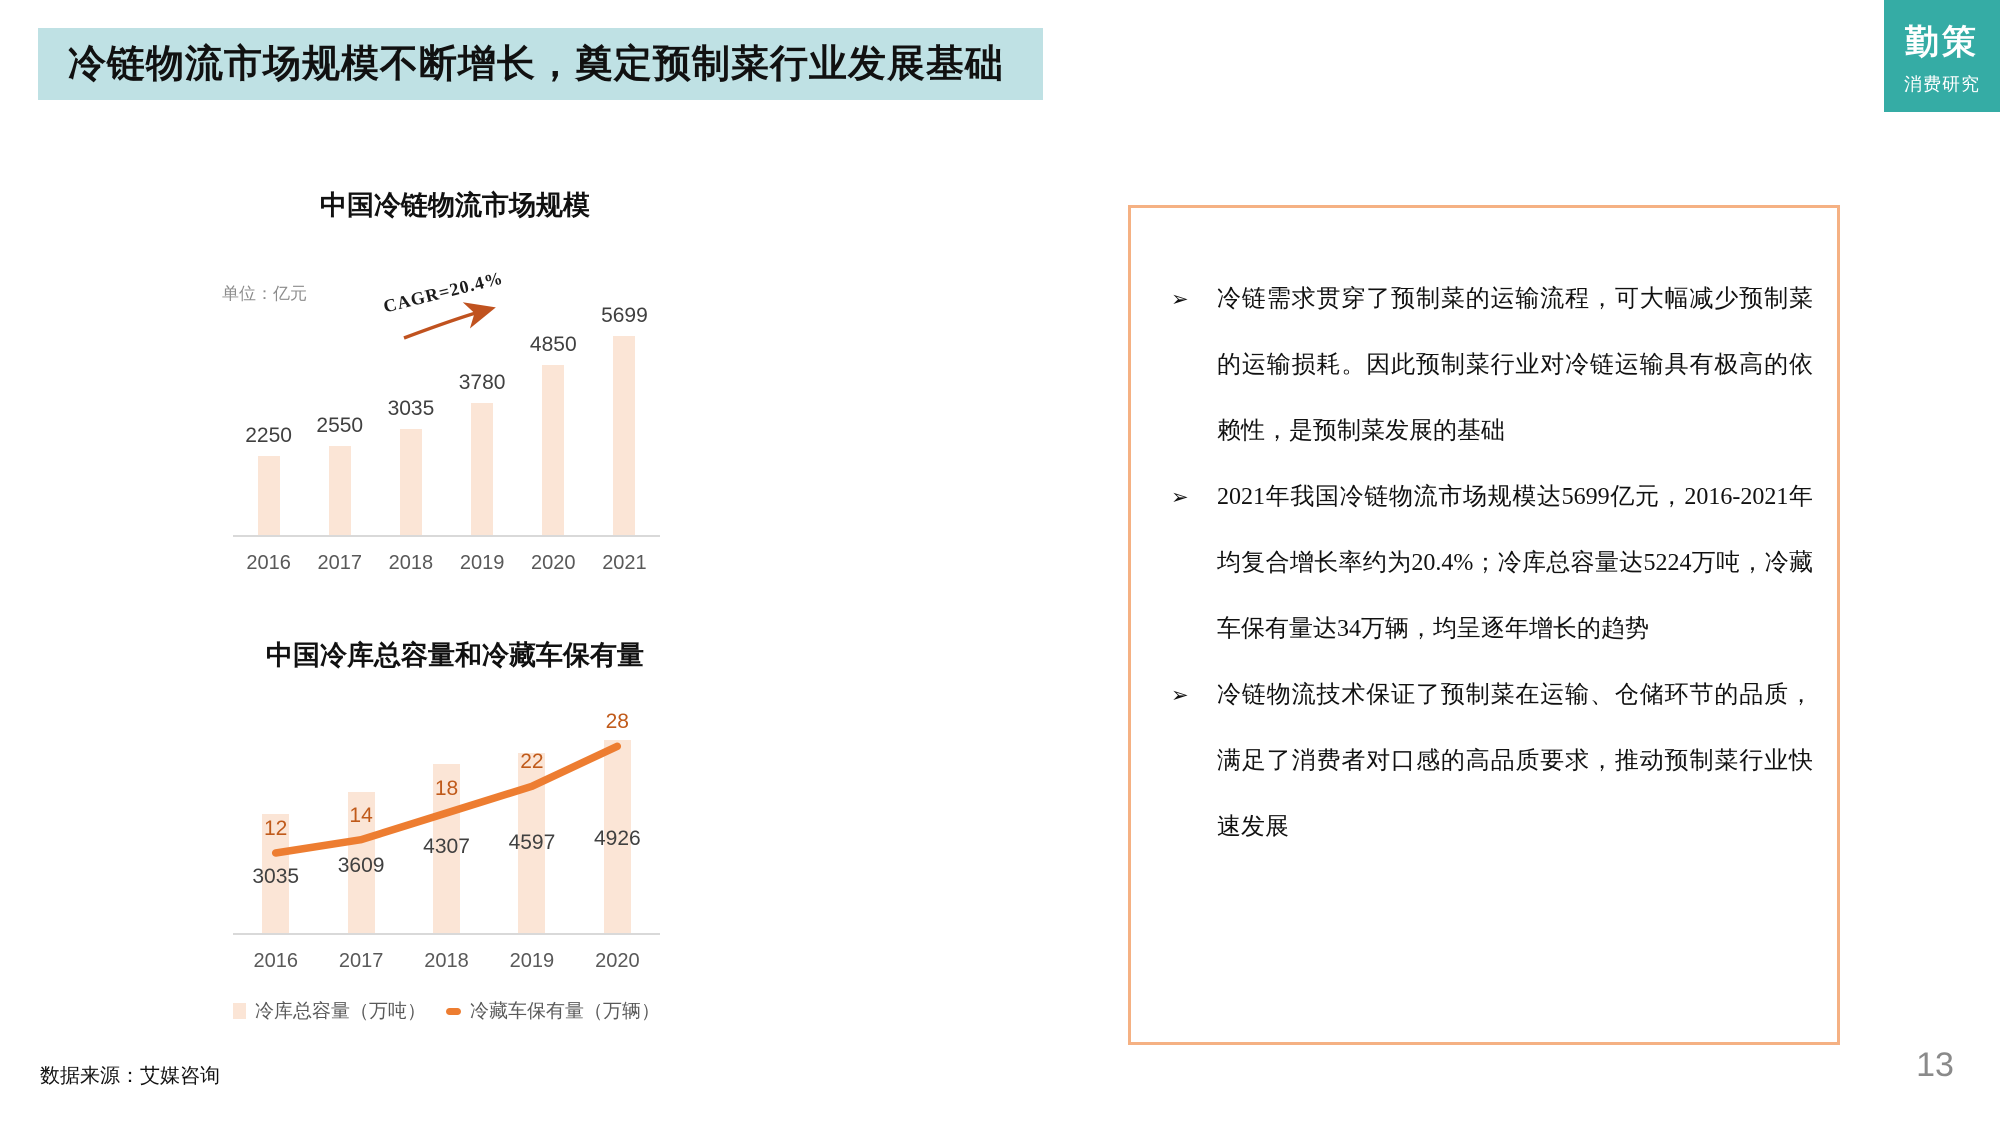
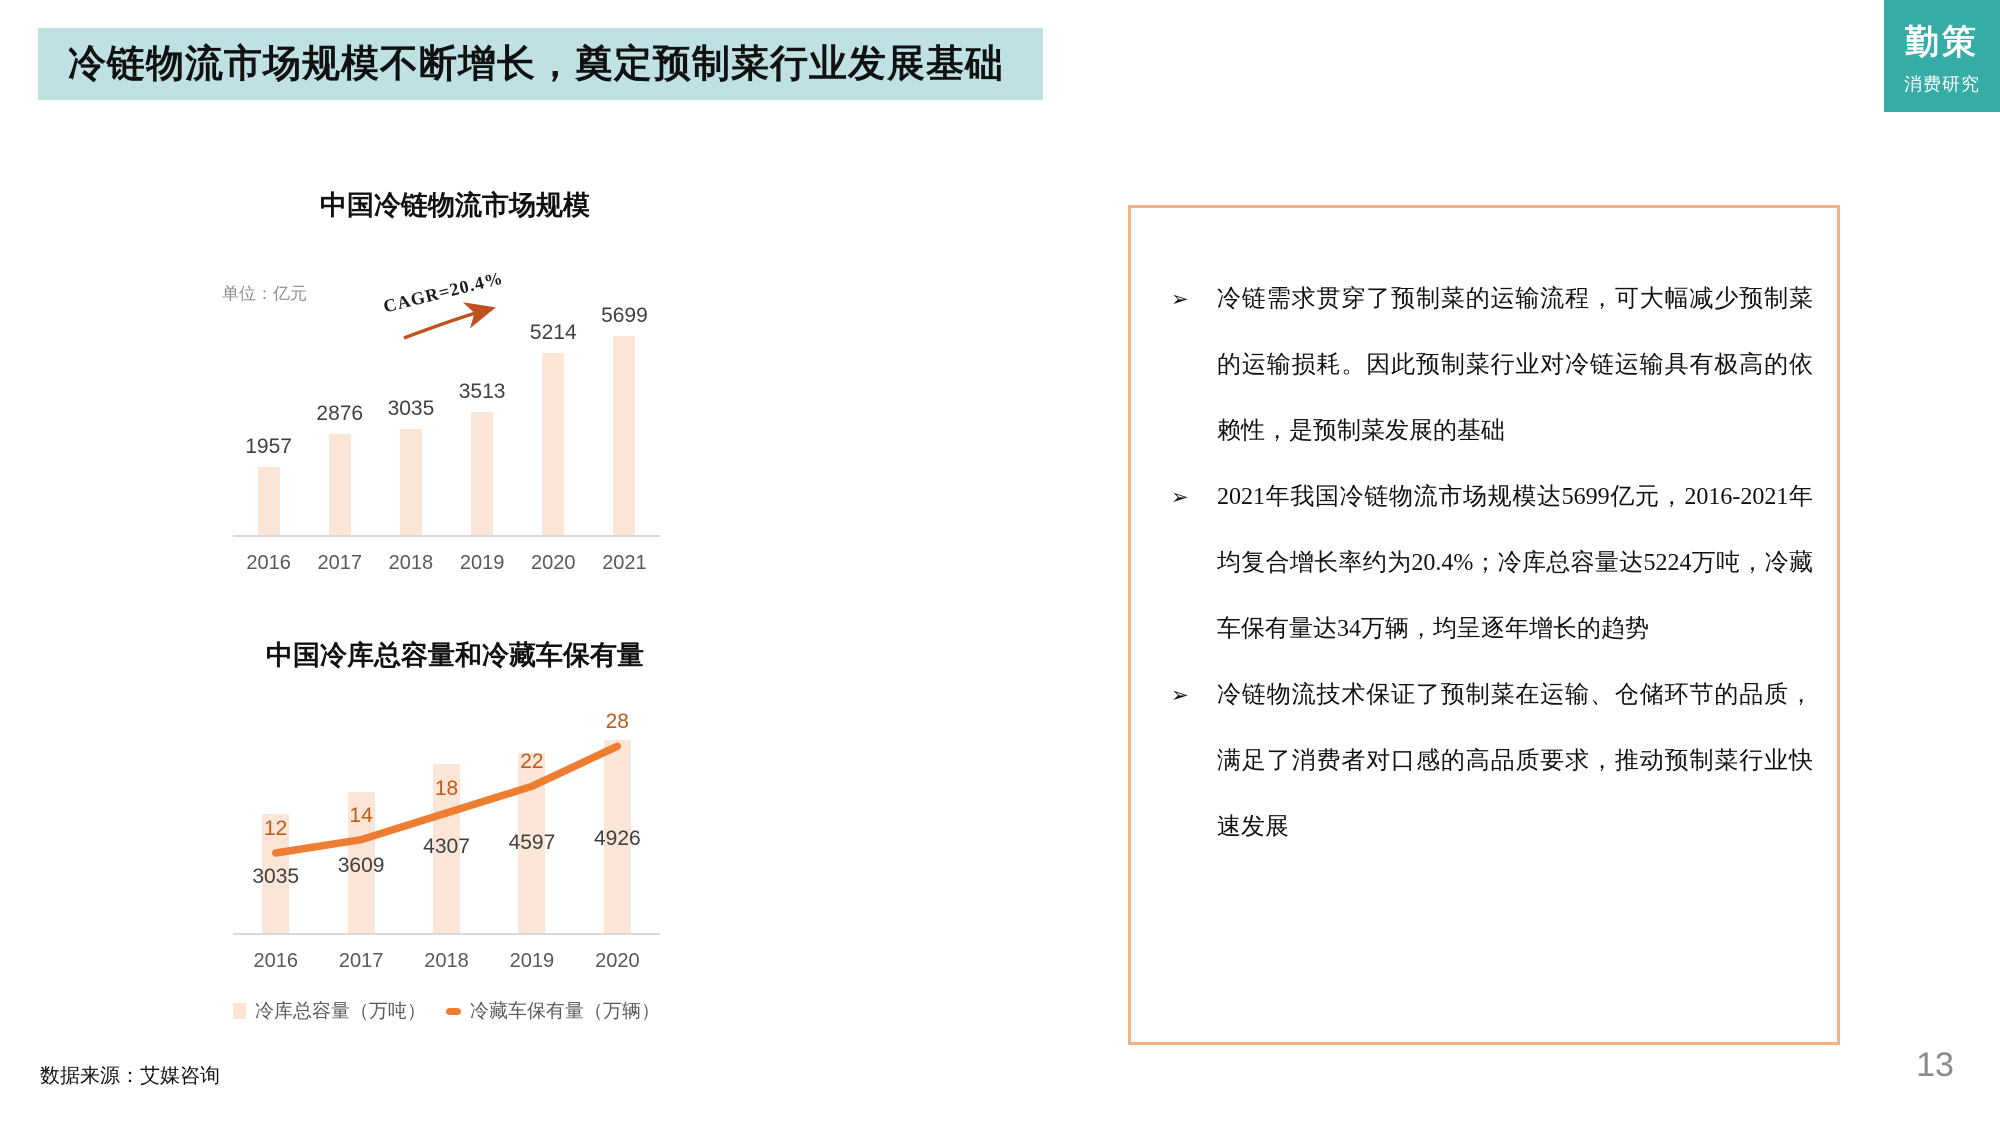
中国冷链物流市场规模/2016: 2250 -> 1957
中国冷链物流市场规模/2017: 2550 -> 2876
中国冷链物流市场规模/2019: 3780 -> 3513
中国冷链物流市场规模/2020: 4850 -> 5214
